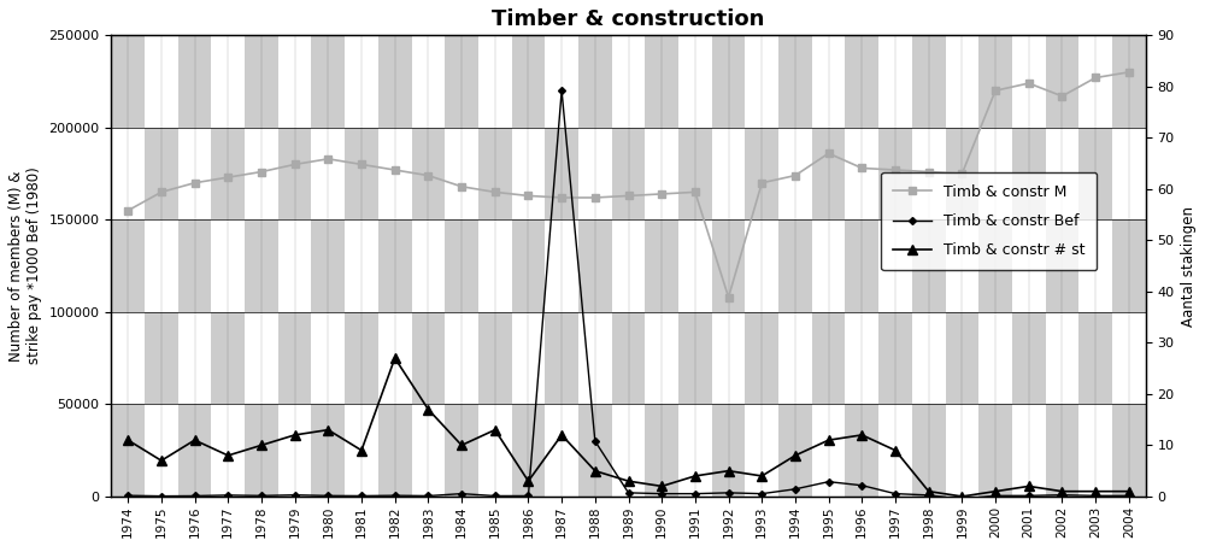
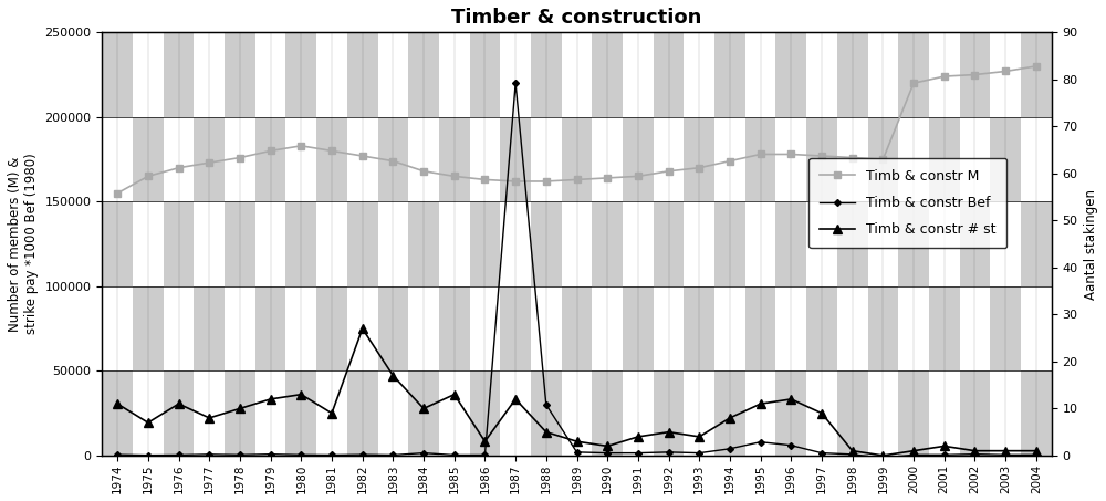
Timb & constr M/1992: 108000 -> 168000
Timb & constr M/1995: 186000 -> 178000
Timb & constr M/2002: 217000 -> 225000
